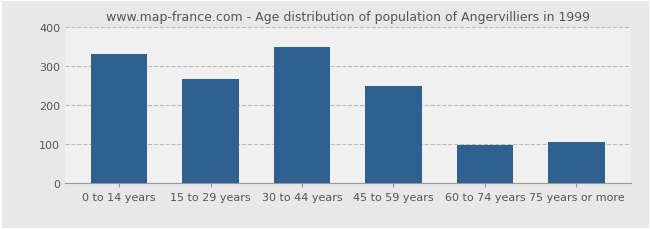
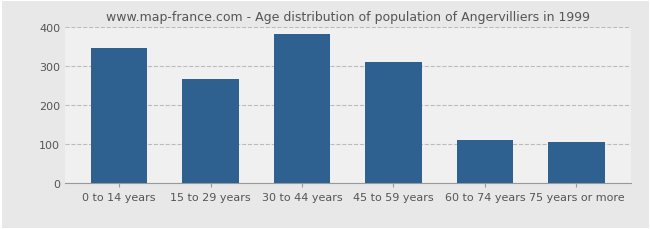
0 to 14 years: 330 -> 345
30 to 44 years: 347 -> 380
45 to 59 years: 248 -> 310
60 to 74 years: 97 -> 110
